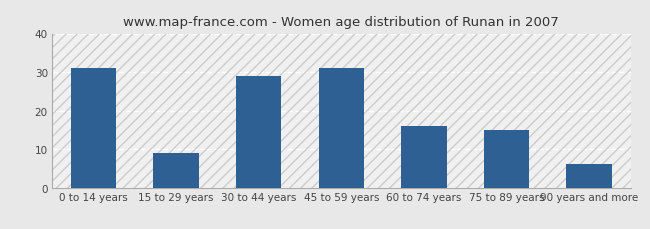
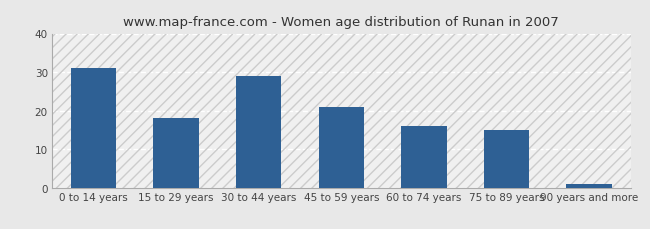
15 to 29 years: 9 -> 18
45 to 59 years: 31 -> 21
90 years and more: 6 -> 1
